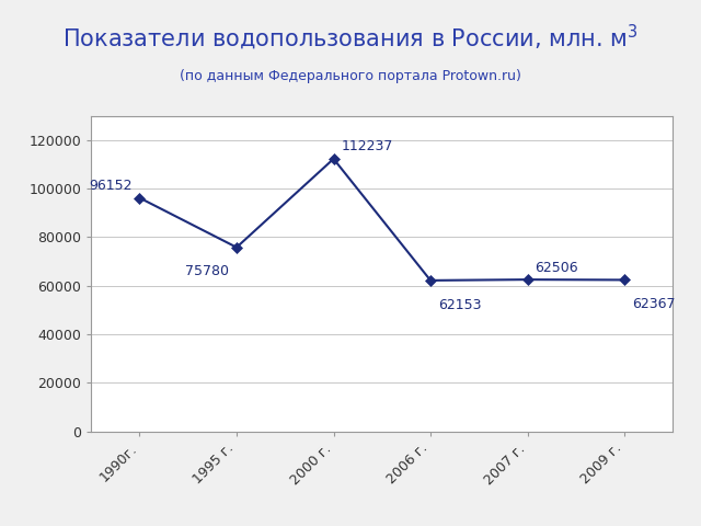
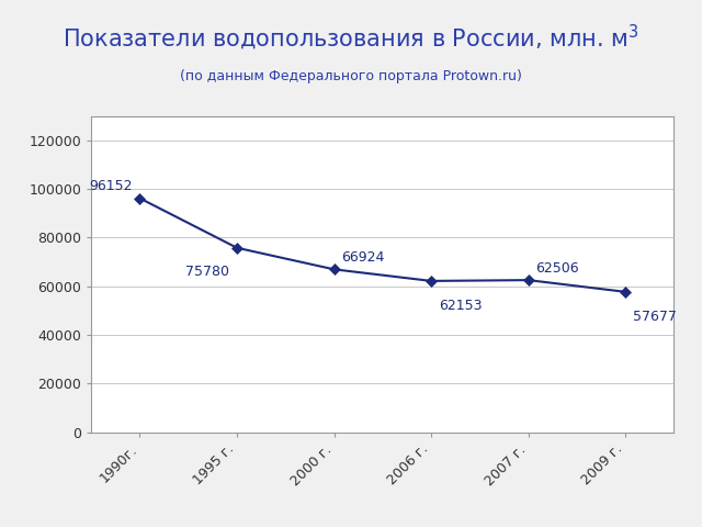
2000 г.: 112237 -> 66924
2009 г.: 62367 -> 57677
